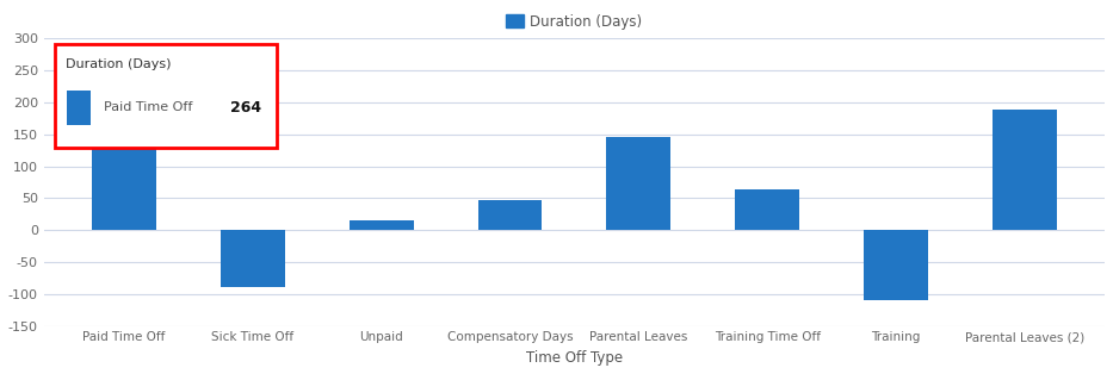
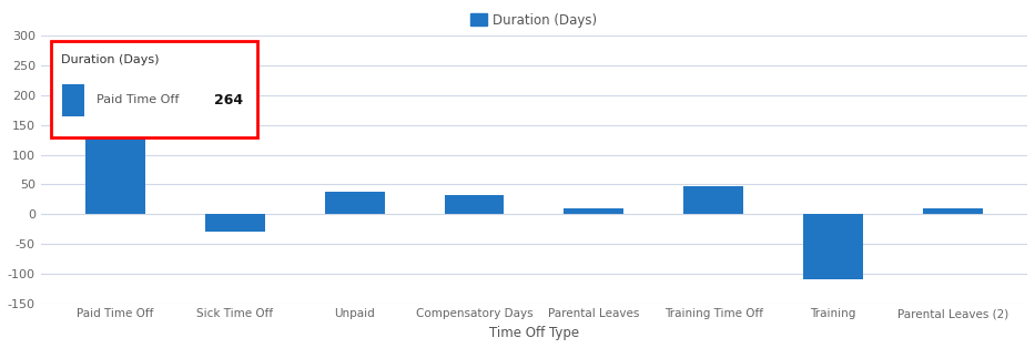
Sick Time Off: -90 -> -30
Unpaid: 16 -> 38
Compensatory Days: 48 -> 32
Parental Leaves: 146 -> 10
Training Time Off: 64 -> 48
Parental Leaves (2): 188 -> 10
